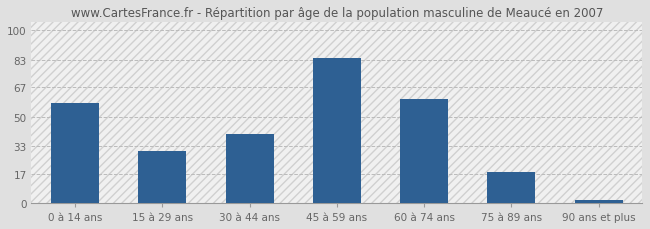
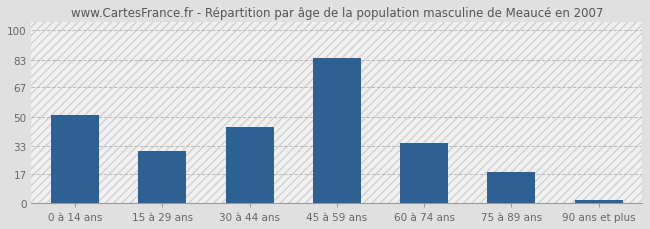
0 à 14 ans: 58 -> 51
30 à 44 ans: 40 -> 44
60 à 74 ans: 60 -> 35
